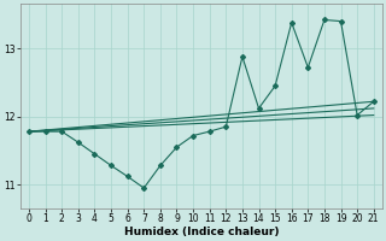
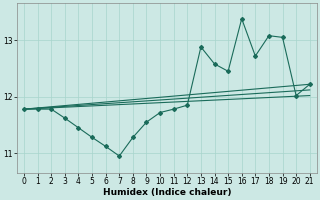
14: 12.12 -> 12.58
18: 13.42 -> 13.08
19: 13.40 -> 13.05
